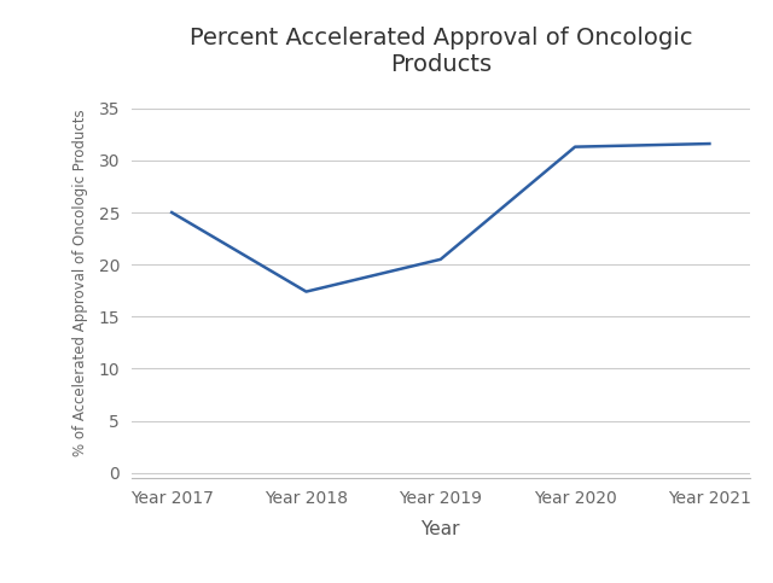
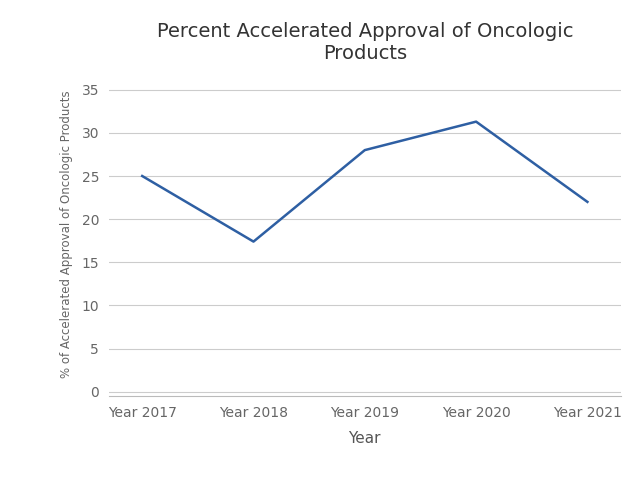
Year 2019: 20.5 -> 28.0
Year 2021: 31.6 -> 22.0
